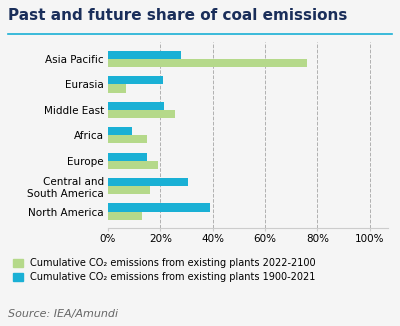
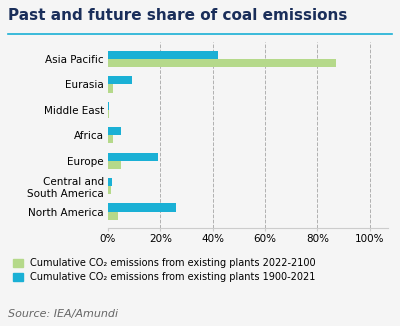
Cumulative CO₂ emissions from existing plants 1900-2021/Asia Pacific: 28.0% -> 42.0%
Cumulative CO₂ emissions from existing plants 2022-2100/Asia Pacific: 76.0% -> 87.0%
Cumulative CO₂ emissions from existing plants 1900-2021/Eurasia: 21.0% -> 9.0%
Cumulative CO₂ emissions from existing plants 2022-2100/Eurasia: 7.0% -> 2.0%
Cumulative CO₂ emissions from existing plants 1900-2021/Middle East: 21.5% -> 0.3%
Cumulative CO₂ emissions from existing plants 2022-2100/Middle East: 25.5% -> 0.3%
Cumulative CO₂ emissions from existing plants 1900-2021/Africa: 9.0% -> 5.0%
Cumulative CO₂ emissions from existing plants 2022-2100/Africa: 15.0% -> 2.0%
Cumulative CO₂ emissions from existing plants 1900-2021/Europe: 15.0% -> 19.0%
Cumulative CO₂ emissions from existing plants 2022-2100/Europe: 19.0% -> 5.0%
Cumulative CO₂ emissions from existing plants 1900-2021/Central and South America: 30.5% -> 1.5%
Cumulative CO₂ emissions from existing plants 2022-2100/Central and South America: 16.0% -> 1.0%
Cumulative CO₂ emissions from existing plants 1900-2021/North America: 39.0% -> 26.0%
Cumulative CO₂ emissions from existing plants 2022-2100/North America: 13.0% -> 4.0%
